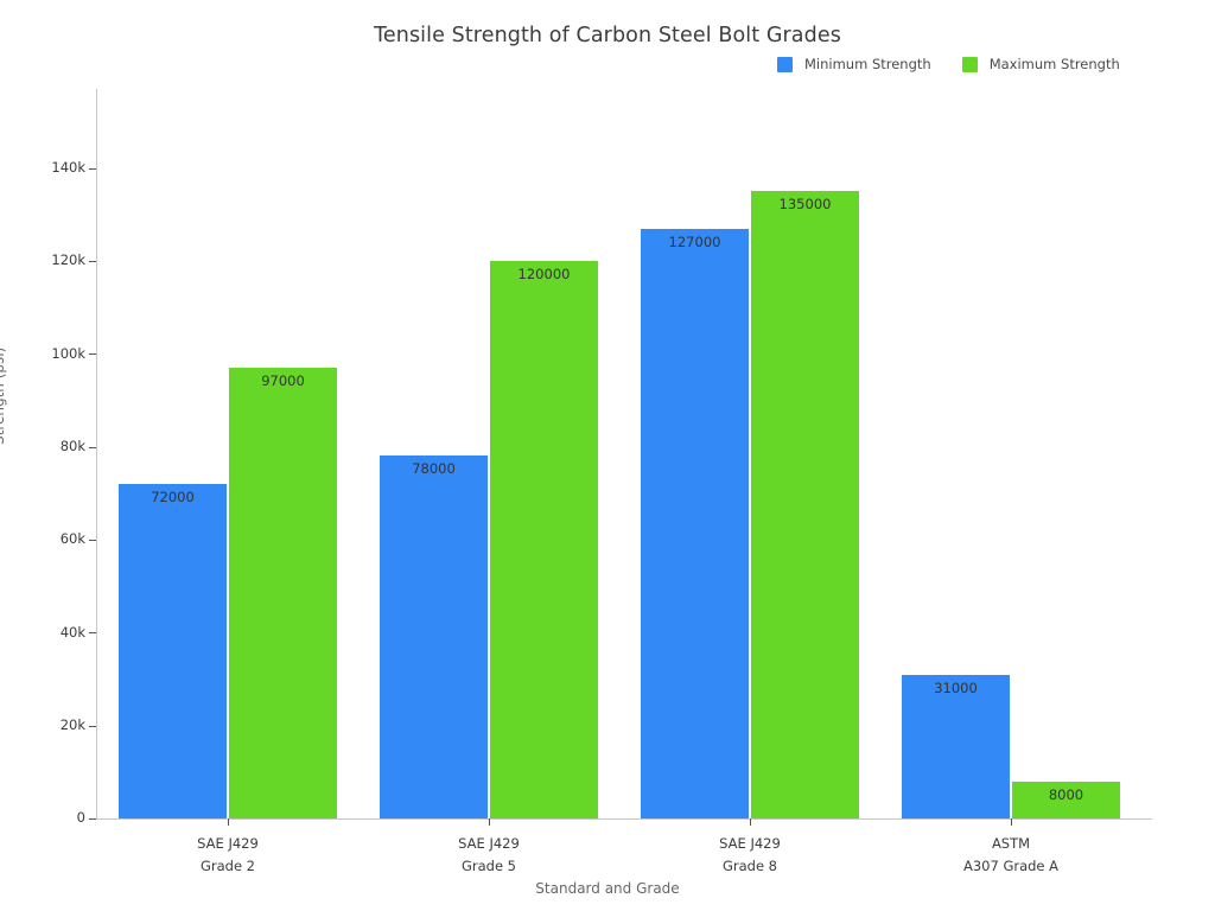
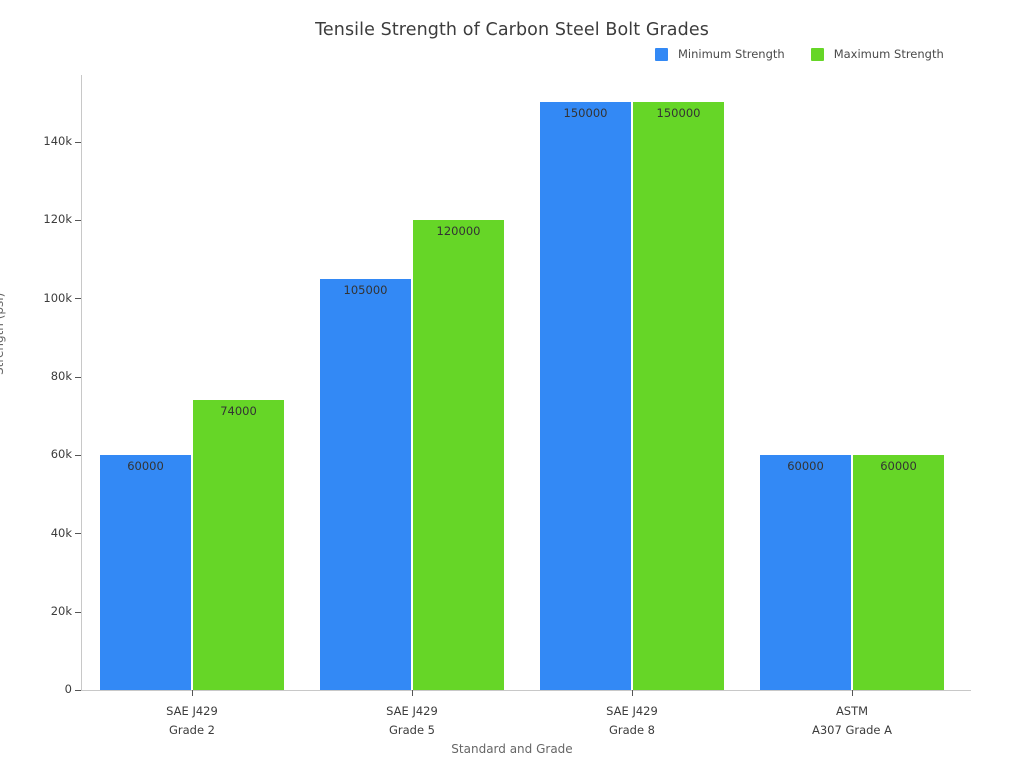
Minimum Strength/SAE J429 Grade 2: 72000 -> 60000
Maximum Strength/SAE J429 Grade 2: 97000 -> 74000
Minimum Strength/SAE J429 Grade 5: 78000 -> 105000
Minimum Strength/SAE J429 Grade 8: 127000 -> 150000
Maximum Strength/SAE J429 Grade 8: 135000 -> 150000
Minimum Strength/ASTM A307 Grade A: 31000 -> 60000
Maximum Strength/ASTM A307 Grade A: 8000 -> 60000
